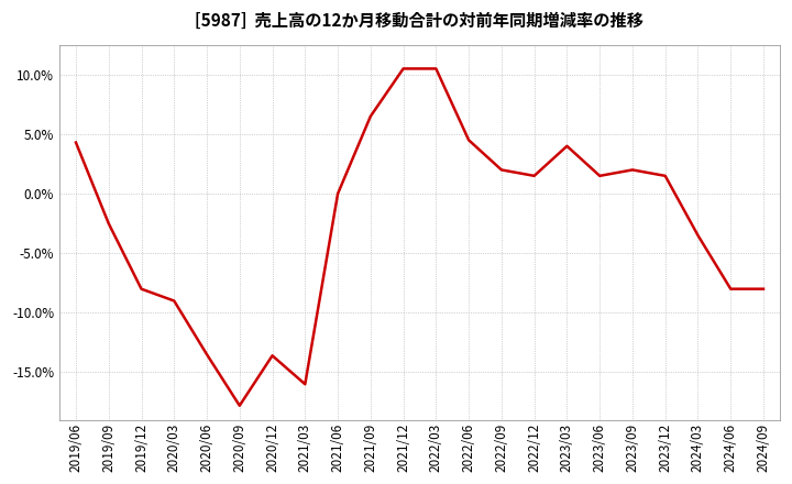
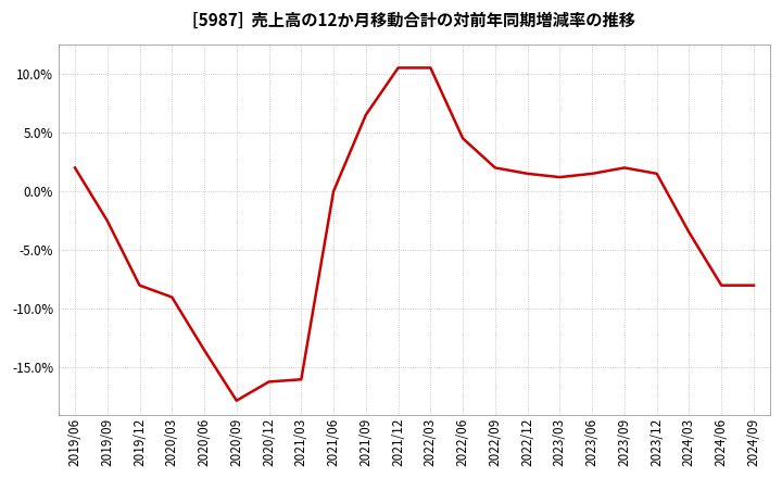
2019/06: 4.3% -> 2.0%
2020/12: -13.6% -> -16.2%
2023/03: 4.0% -> 1.2%
